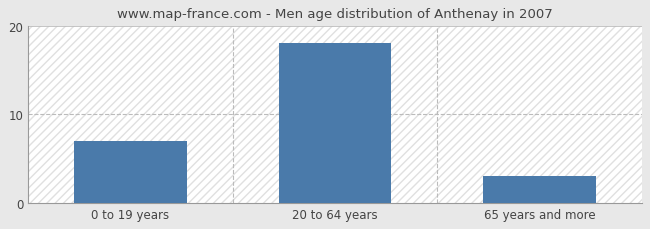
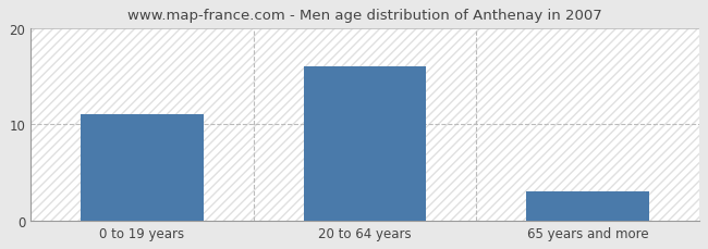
0 to 19 years: 7 -> 11
20 to 64 years: 18 -> 16
